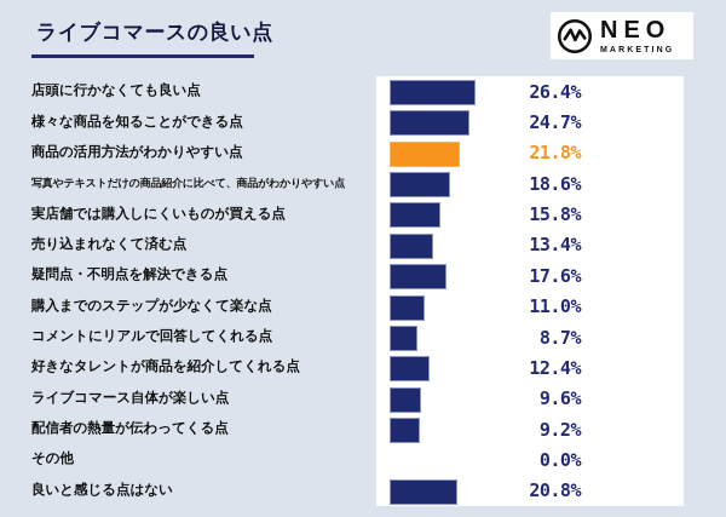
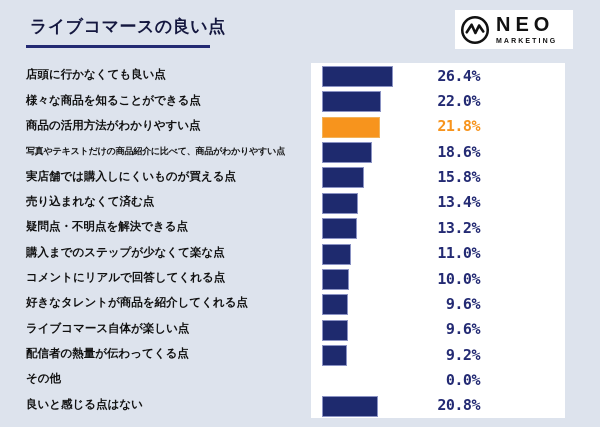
様々な商品を知ることができる点: 24.7% -> 22.0%
疑問点・不明点を解決できる点: 17.6% -> 13.2%
コメントにリアルで回答してくれる点: 8.7% -> 10.0%
好きなタレントが商品を紹介してくれる点: 12.4% -> 9.6%
